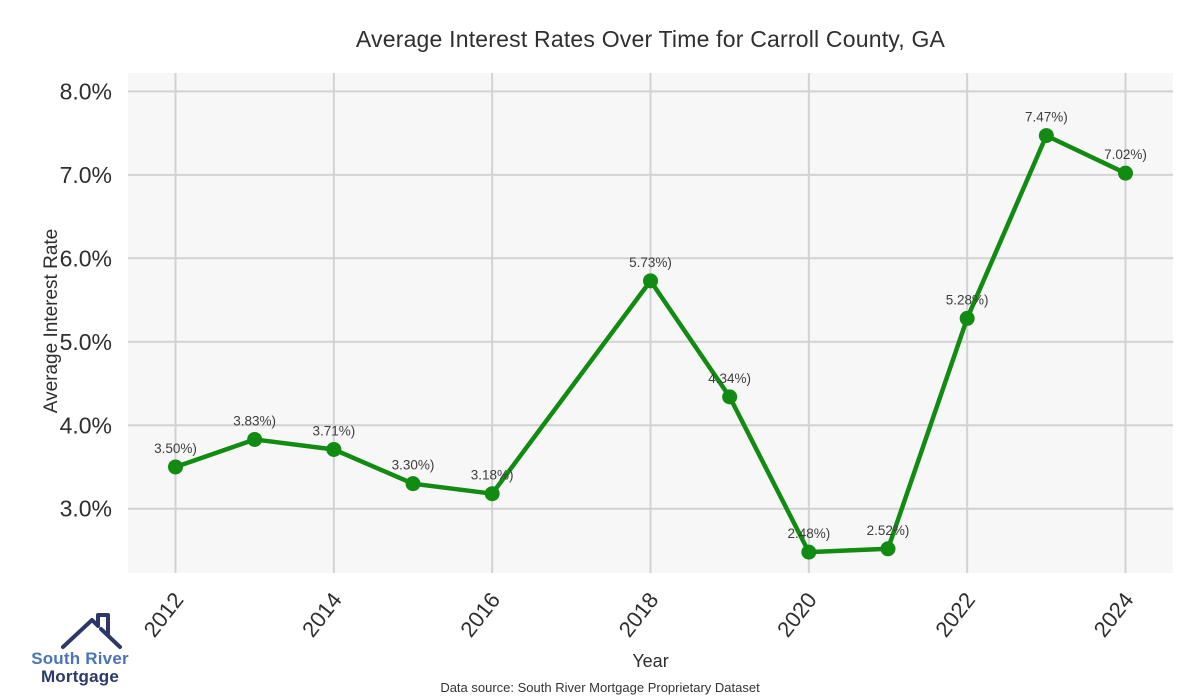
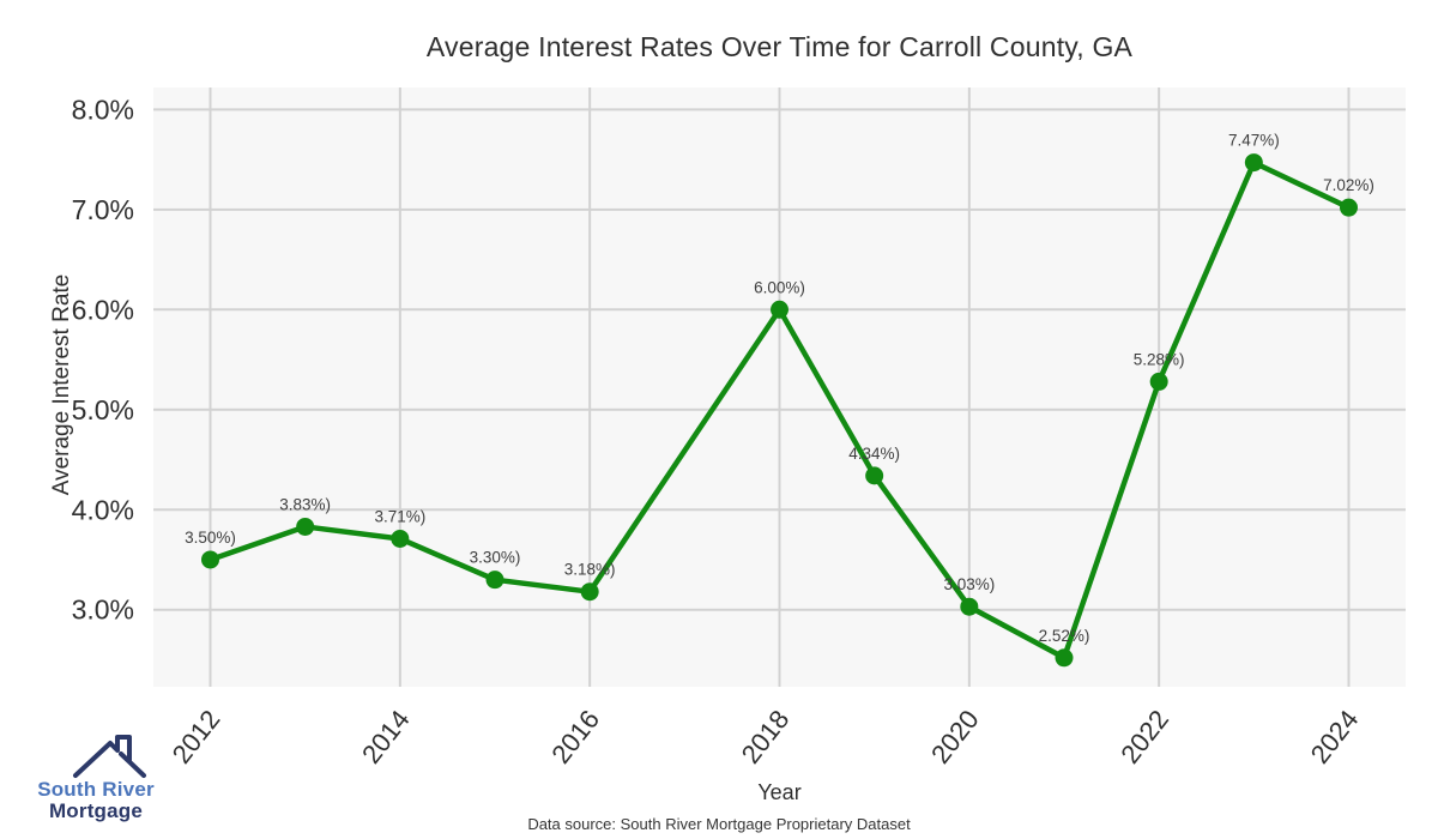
2018: 5.73% -> 6.00%
2020: 2.48% -> 3.03%
